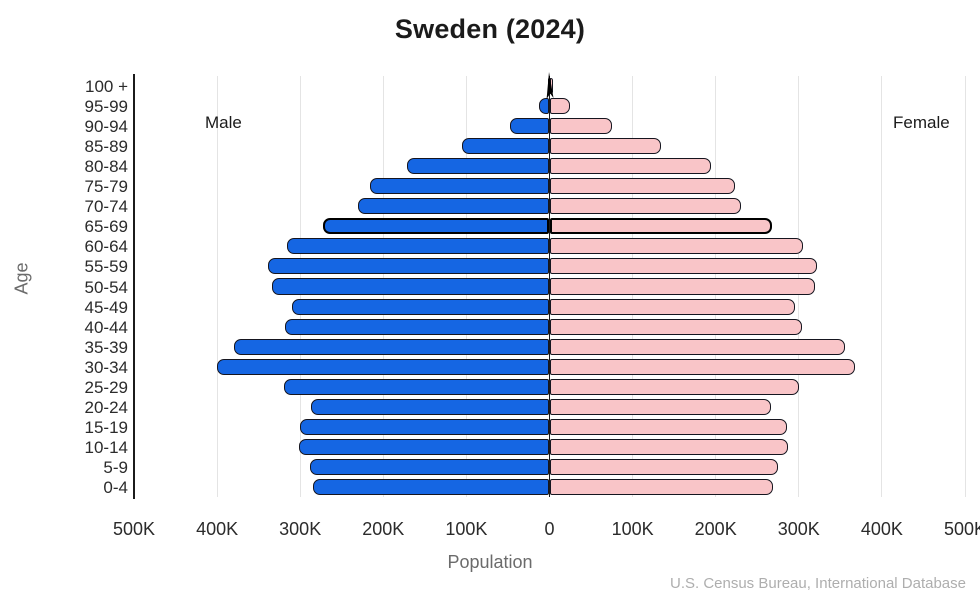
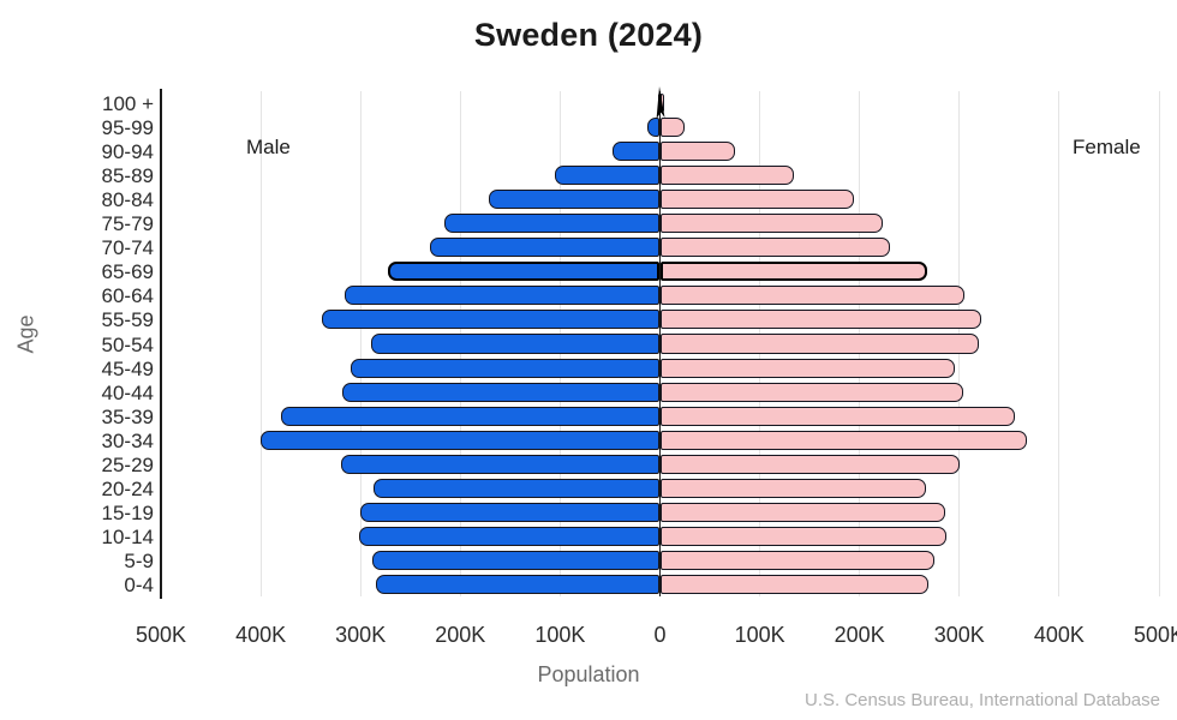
Male/50-54: 330K -> 290K
